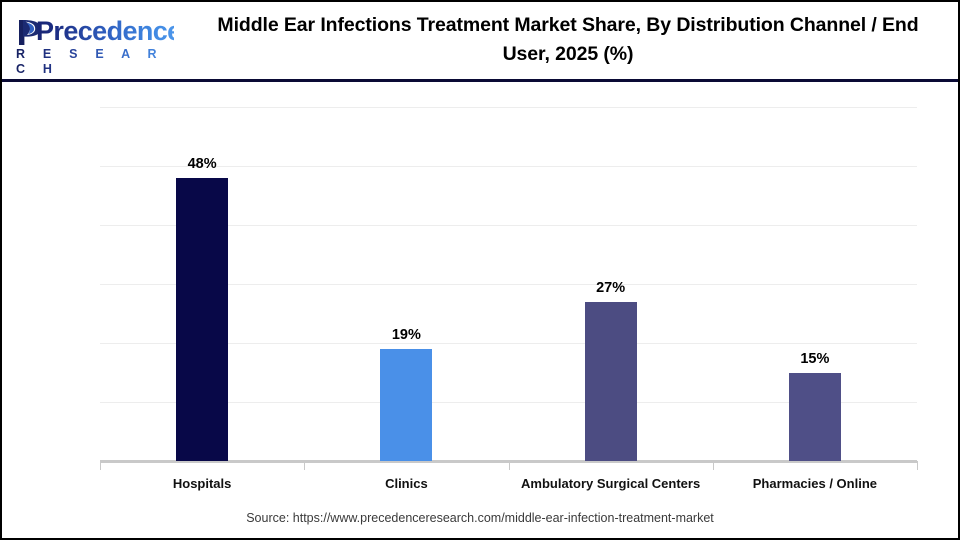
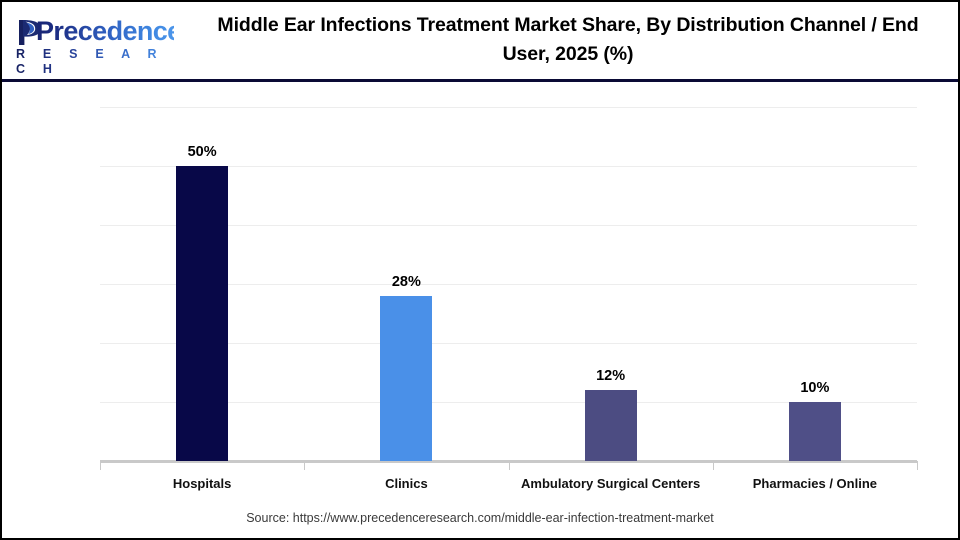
Hospitals: 48% -> 50%
Clinics: 19% -> 28%
Ambulatory Surgical Centers: 27% -> 12%
Pharmacies / Online: 15% -> 10%
